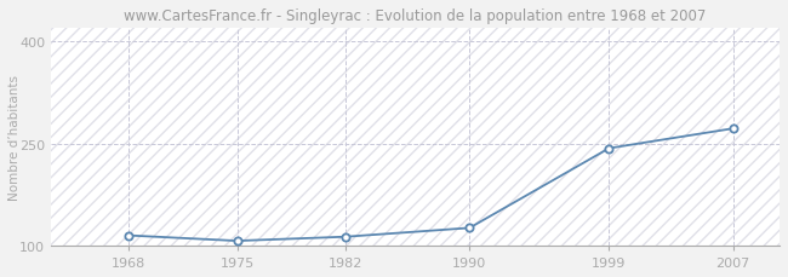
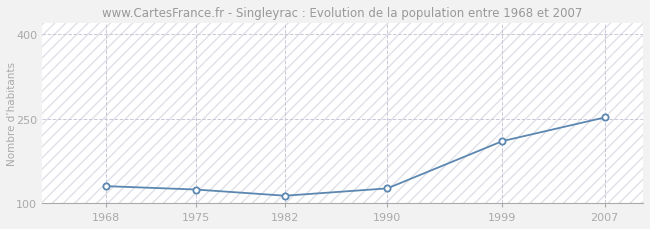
1968: 115 -> 130
1975: 107 -> 124
1999: 243 -> 210
2007: 272 -> 252
